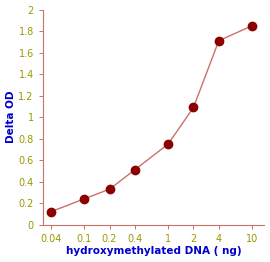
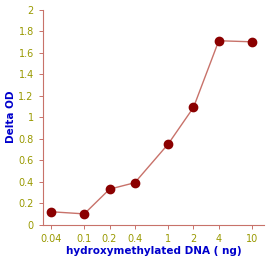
0.1: 0.24 -> 0.10
0.4: 0.51 -> 0.39
10: 1.85 -> 1.70
